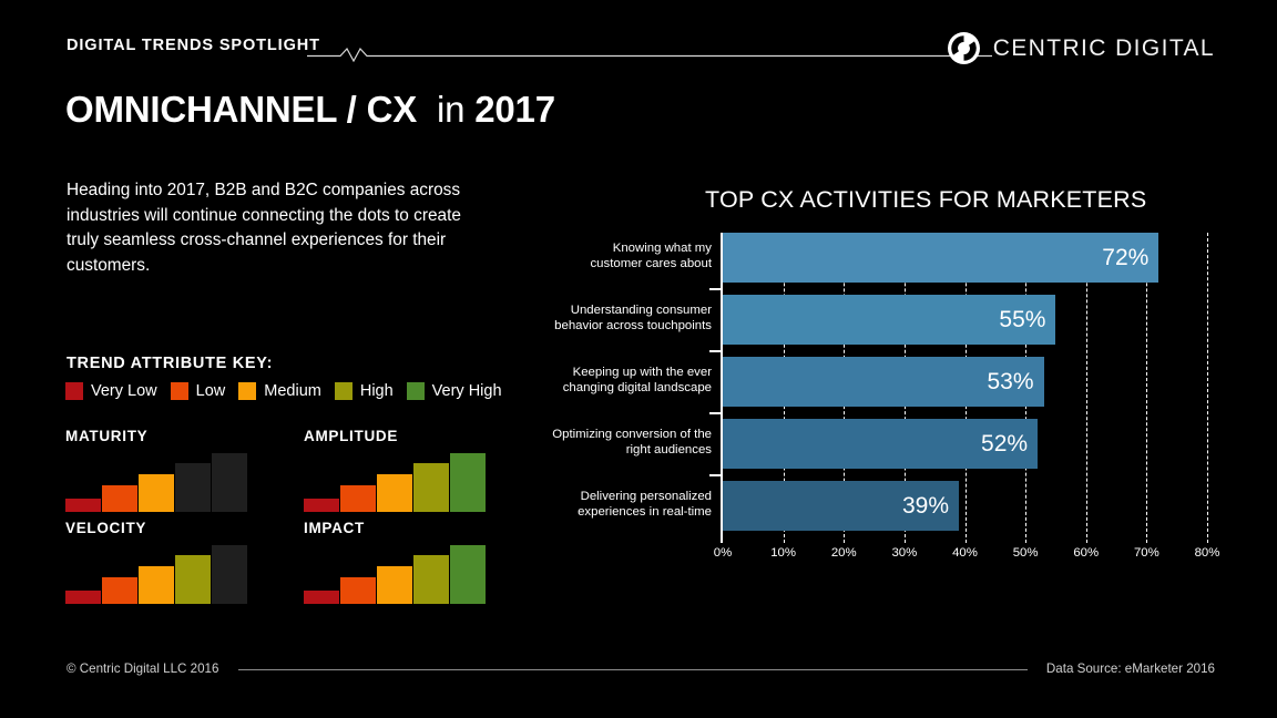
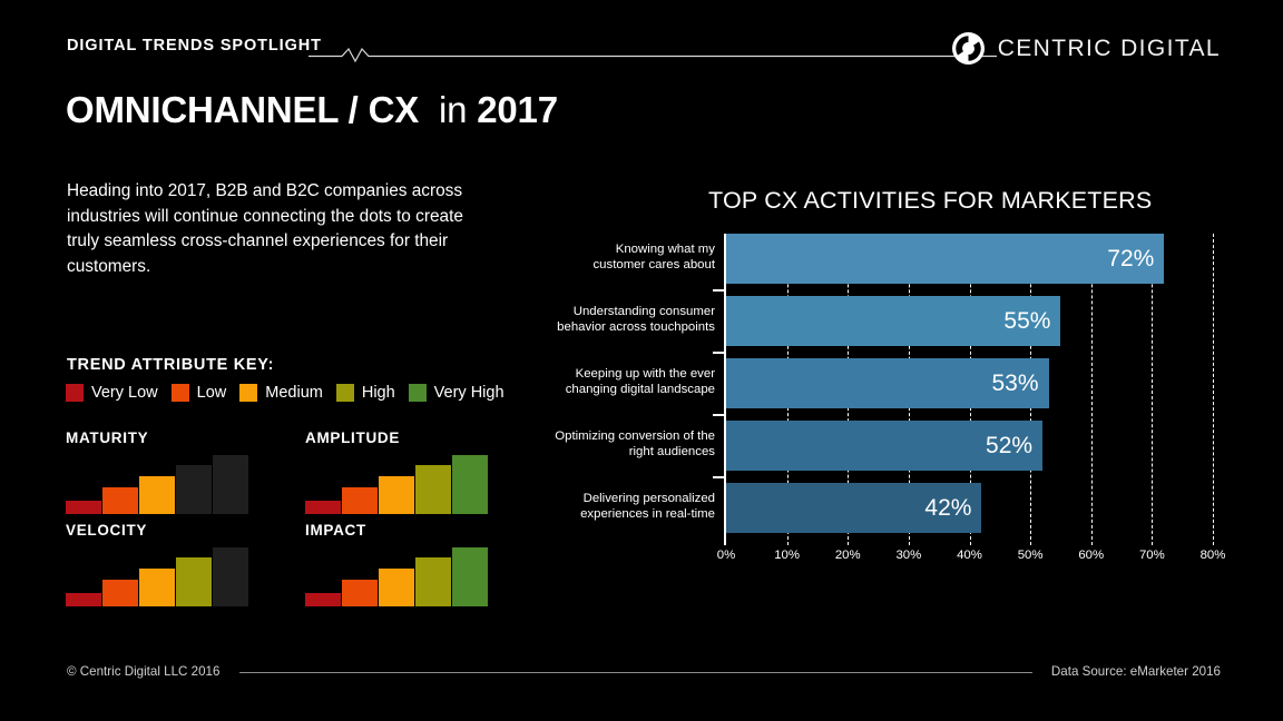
Delivering personalized experiences in real-time: 39% -> 42%
